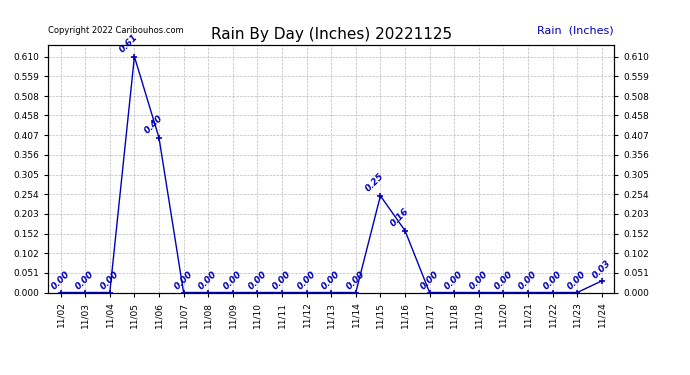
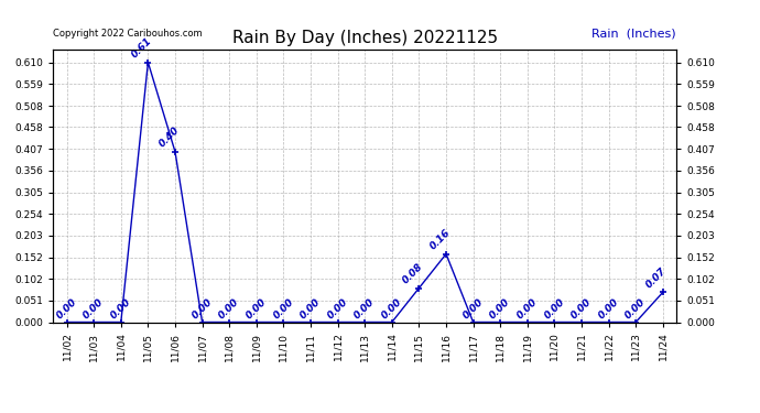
11/15: 0.25 -> 0.08
11/24: 0.03 -> 0.07
